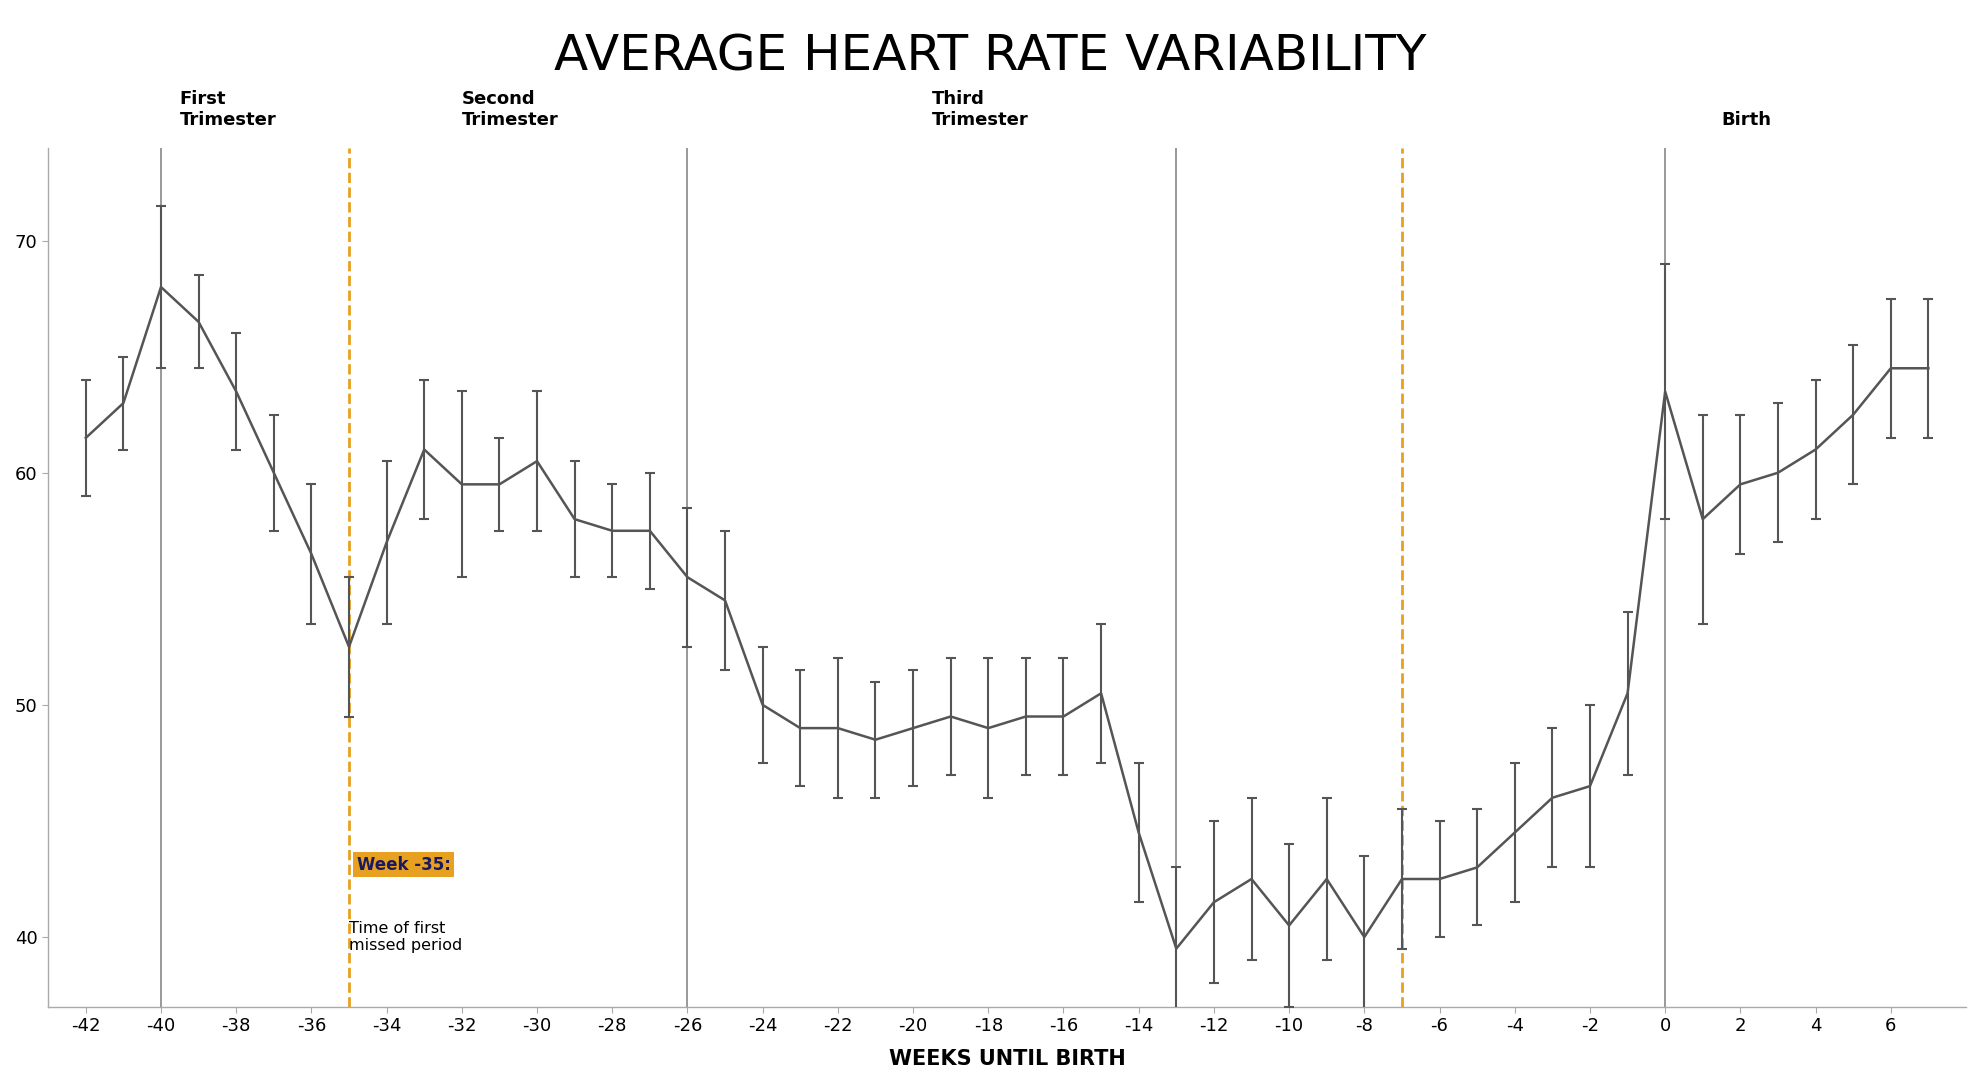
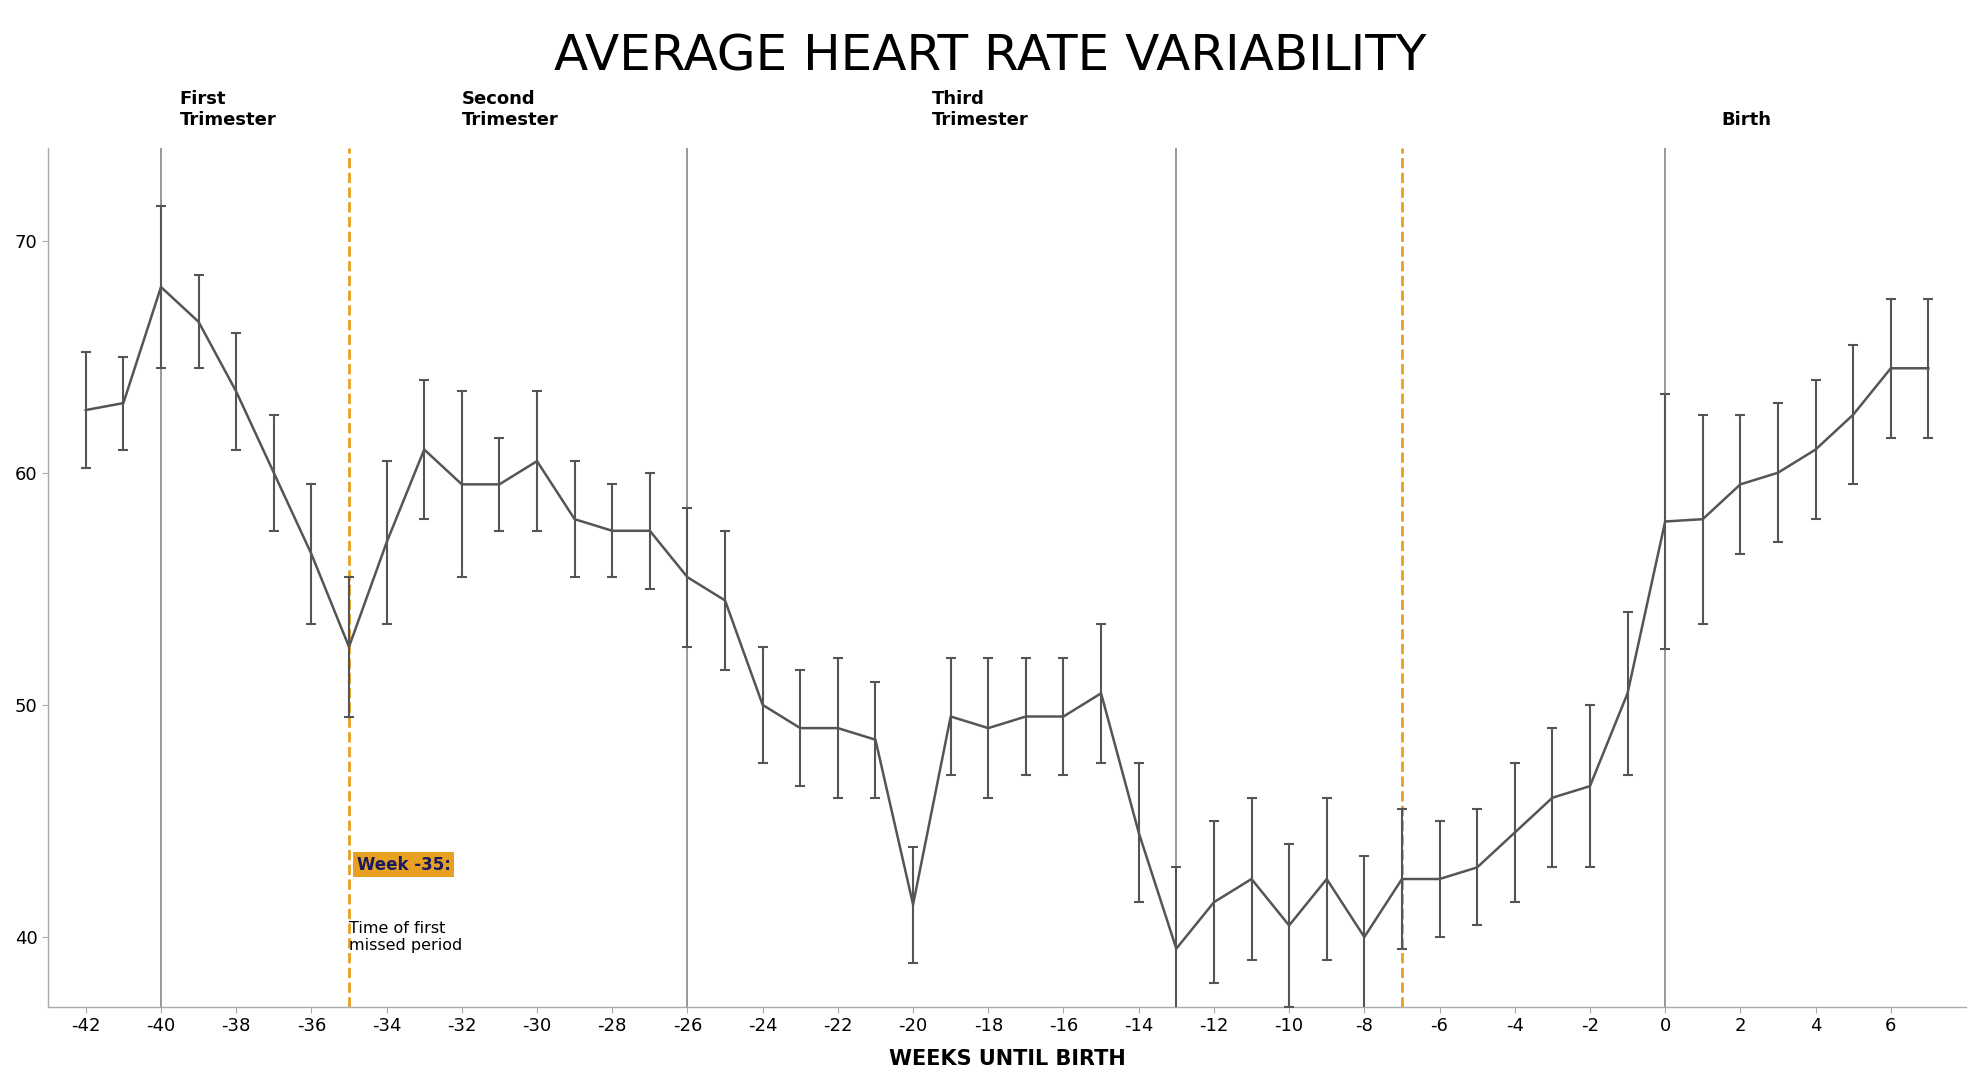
-42: 61.5 -> 62.7
-20: 49.0 -> 41.4
0: 63.5 -> 57.9
